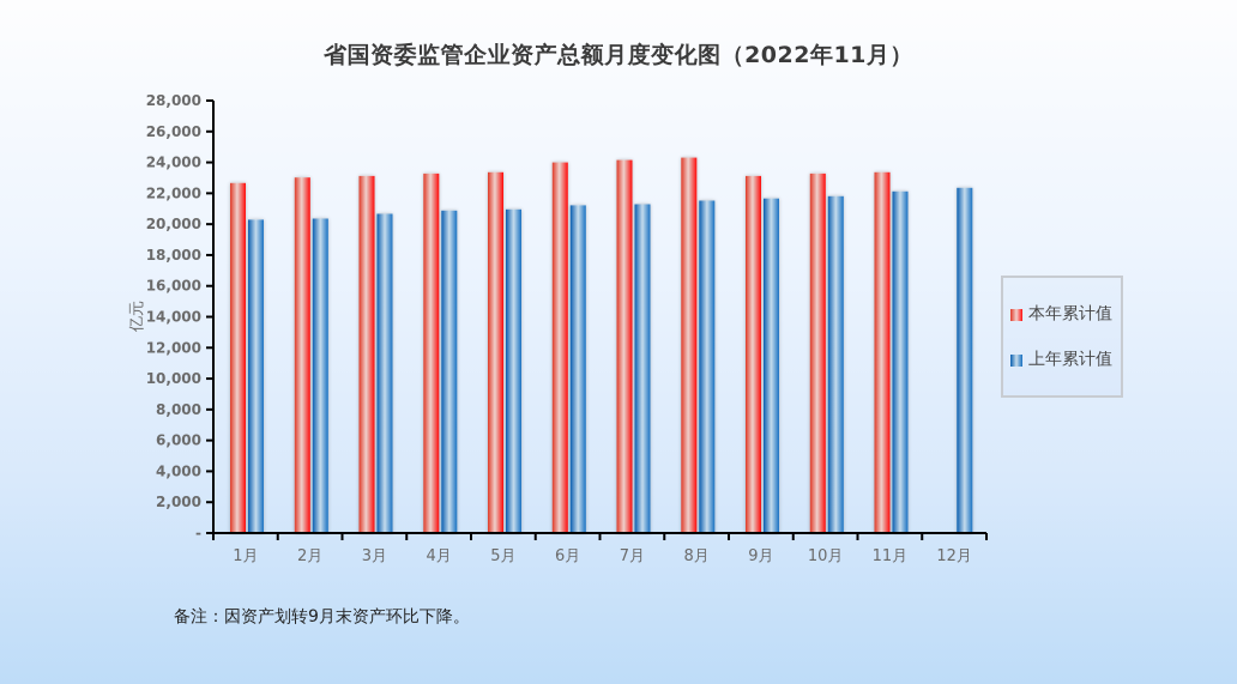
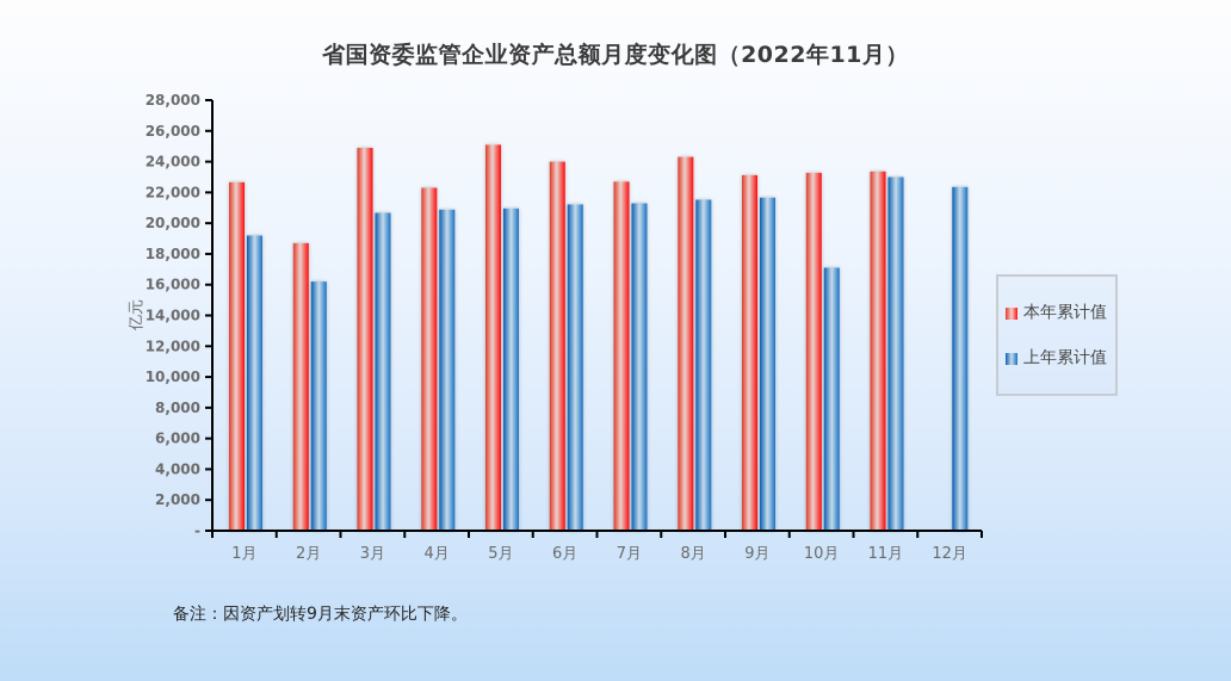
上年累计值/1月: 20300 -> 19200
本年累计值/2月: 23000 -> 18700
上年累计值/2月: 20400 -> 16200
本年累计值/3月: 23100 -> 24900
本年累计值/4月: 23300 -> 22300
本年累计值/5月: 23400 -> 25100
本年累计值/7月: 24200 -> 22700
上年累计值/10月: 21800 -> 17100
上年累计值/11月: 22100 -> 23000
